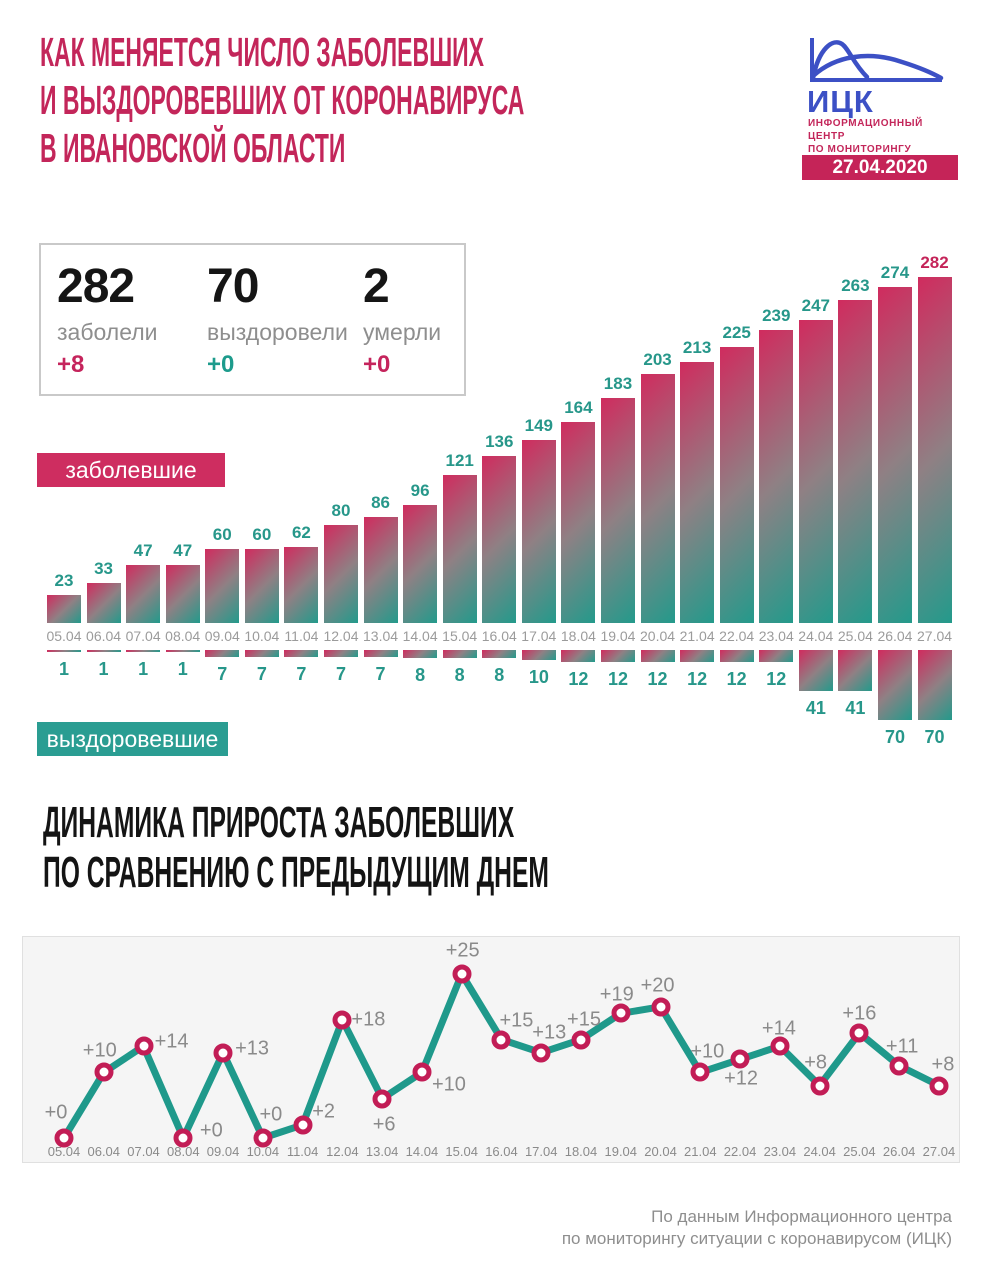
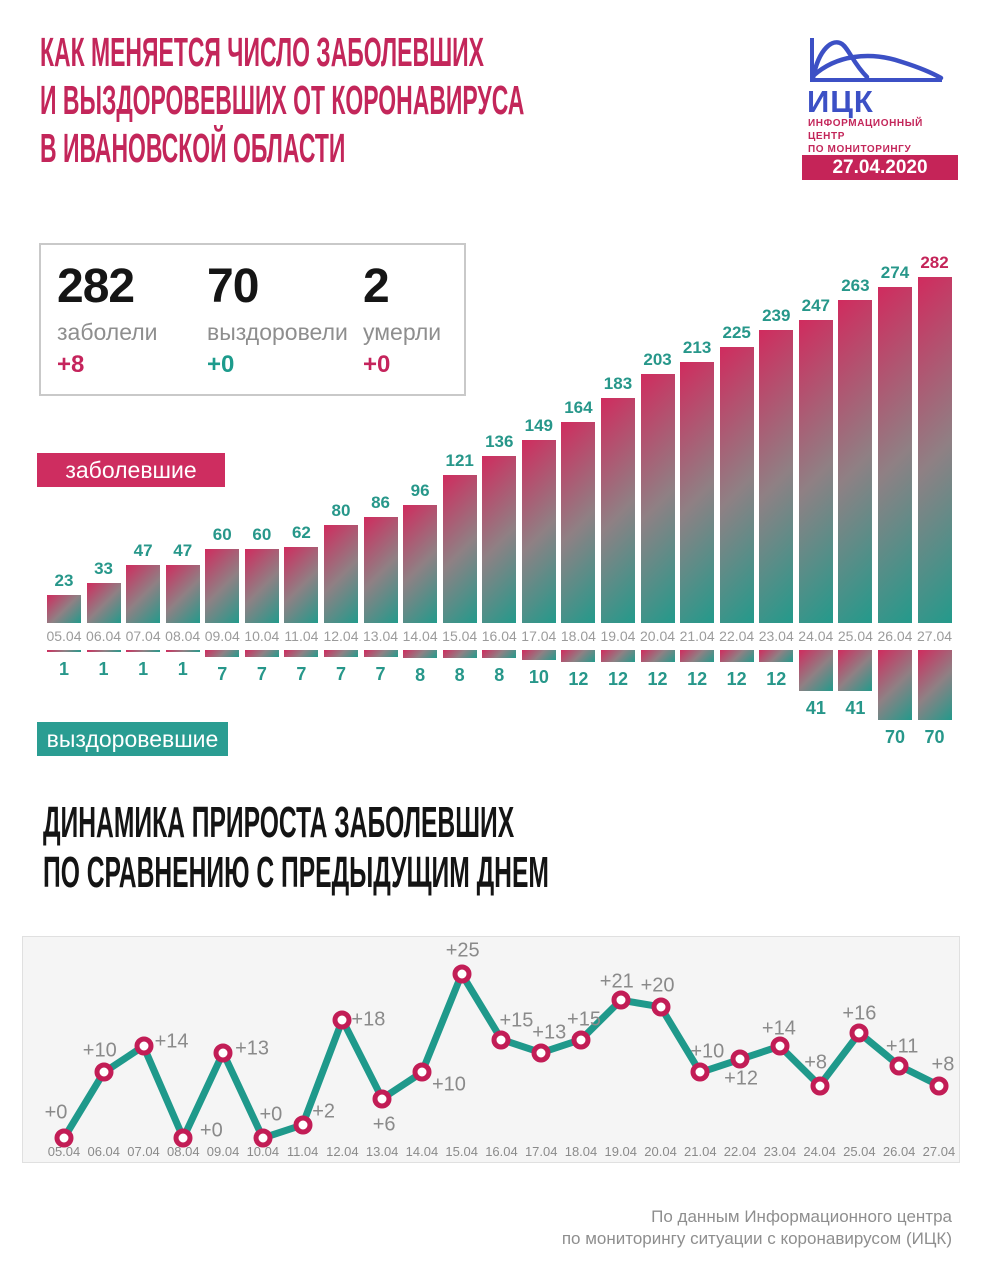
ДИНАМИКА ПРИРОСТА ЗАБОЛЕВШИХ ПО СРАВНЕНИЮ С ПРЕДЫДУЩИМ ДНЕМ/19.04: +19 -> +21
